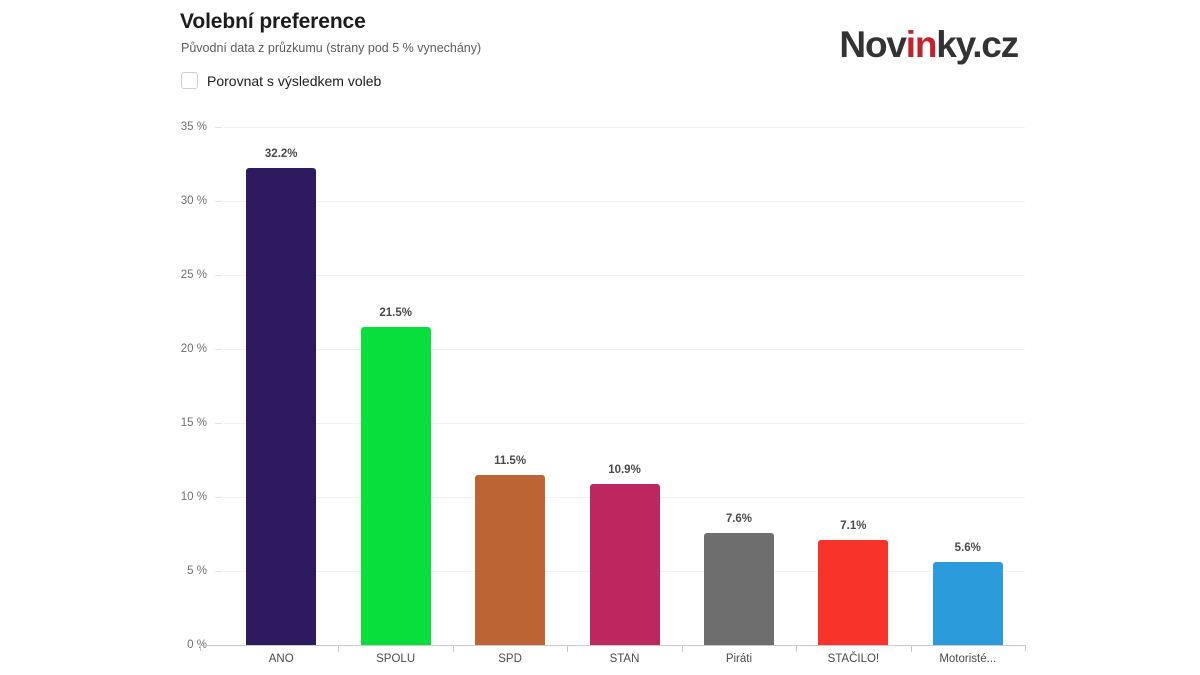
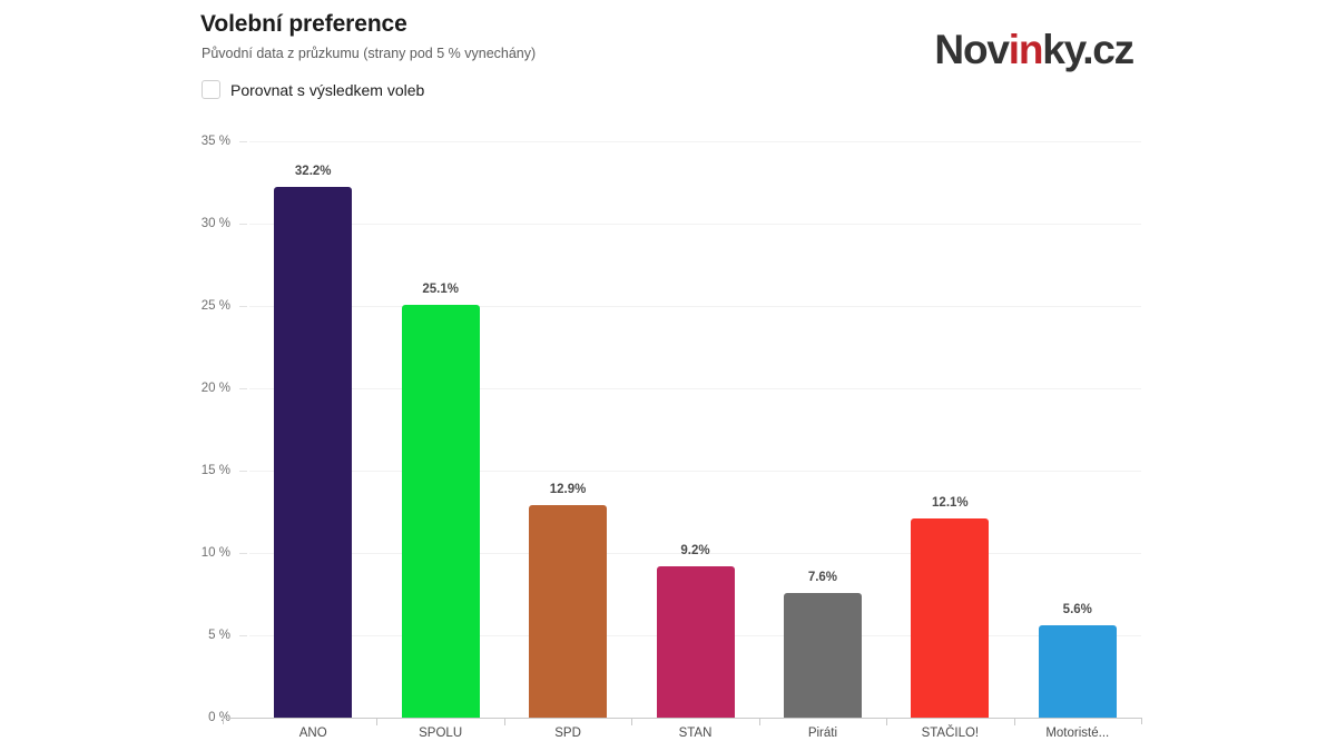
SPOLU: 21.5% -> 25.1%
SPD: 11.5% -> 12.9%
STAN: 10.9% -> 9.2%
STAČILO!: 7.1% -> 12.1%
